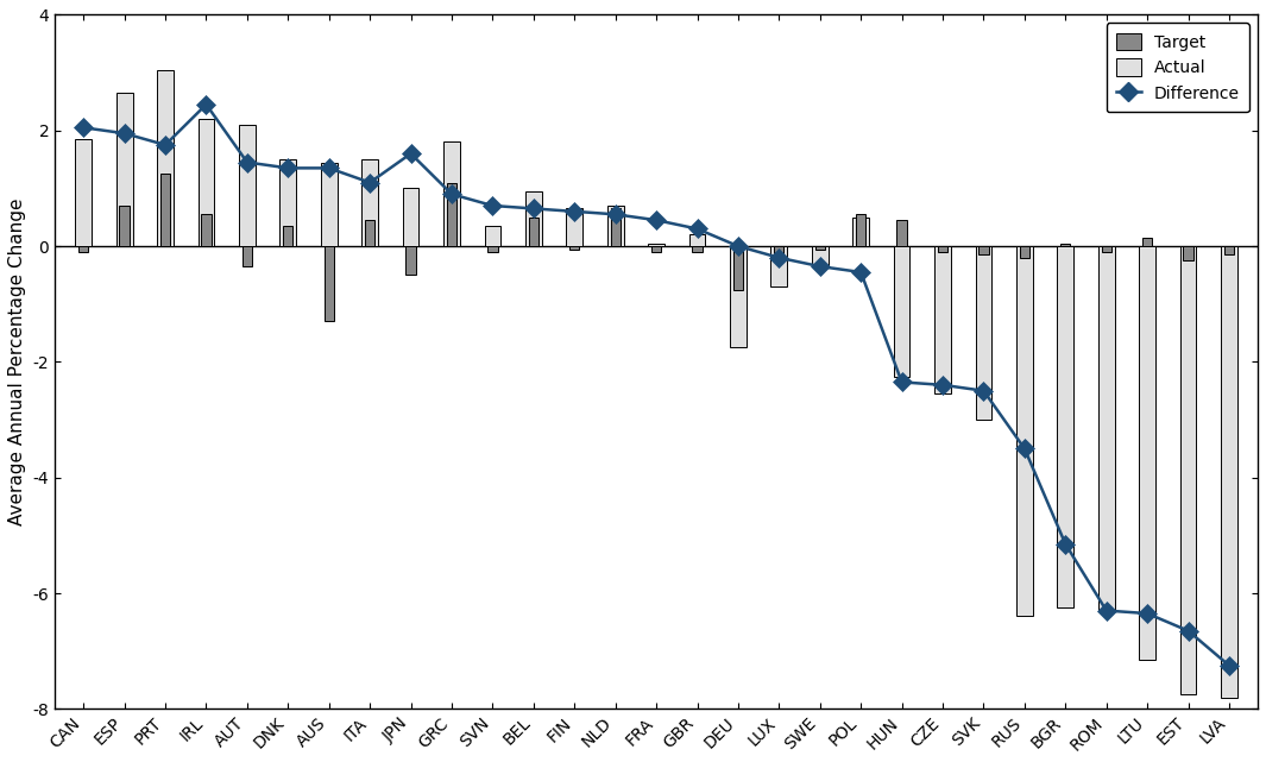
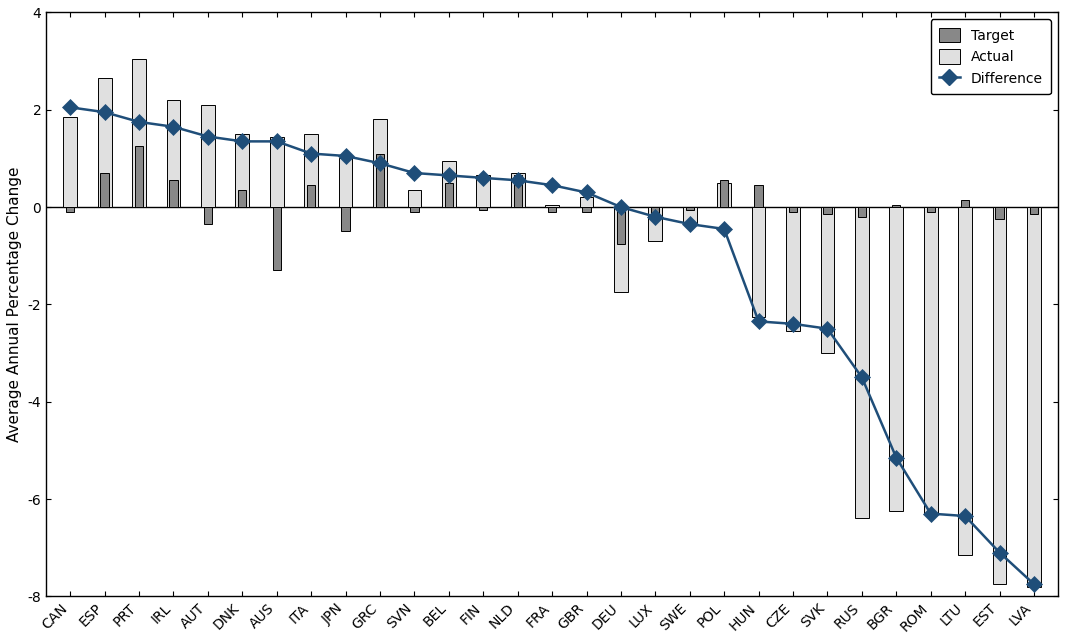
Difference/IRL: 2.45 -> 1.65
Difference/JPN: 1.60 -> 1.05
Difference/EST: -6.65 -> -7.10
Difference/LVA: -7.25 -> -7.75
